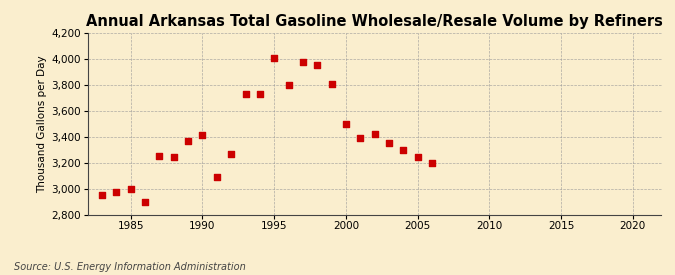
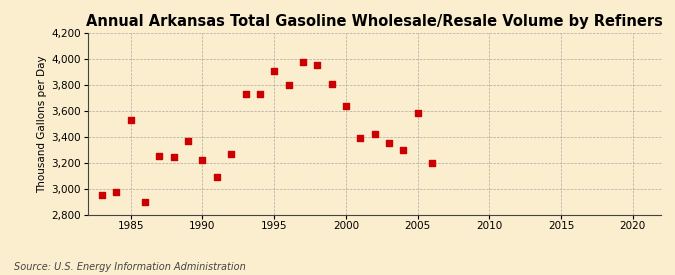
1985: 3,000 -> 3,530
1990: 3,410 -> 3,220
1995: 4,010 -> 3,910
2000: 3,500 -> 3,640
2005: 3,240 -> 3,580
